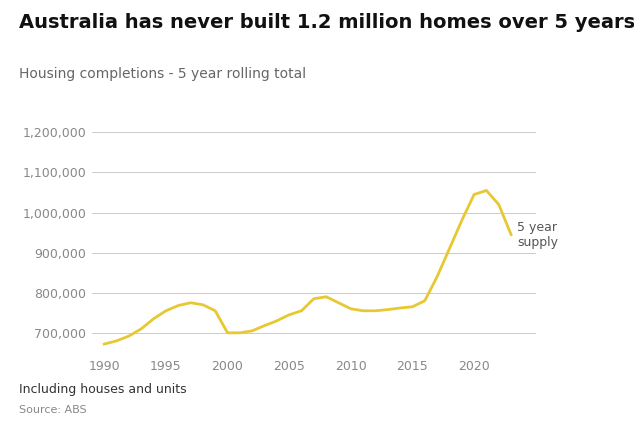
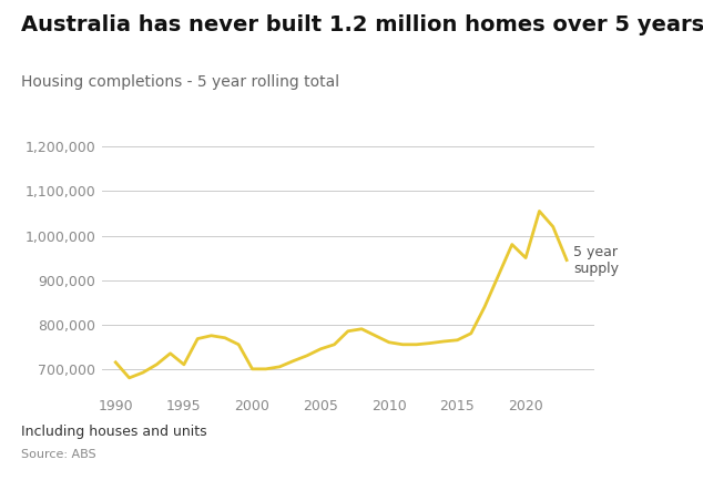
1990: 672,000 -> 715,000
1995: 755,000 -> 710,000
2020: 1,045,000 -> 950,000
